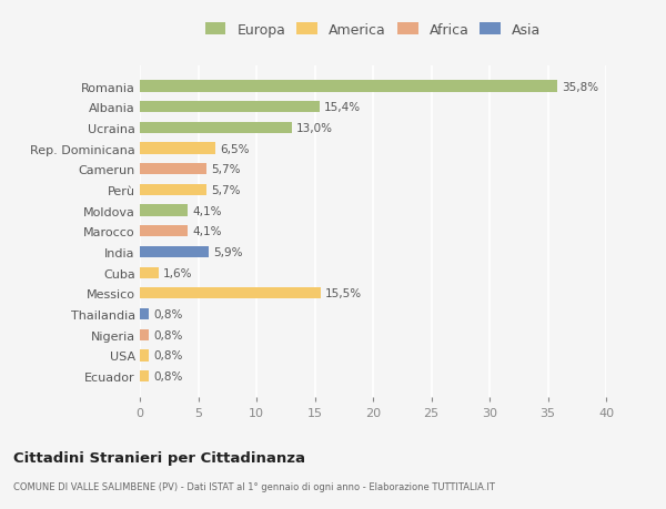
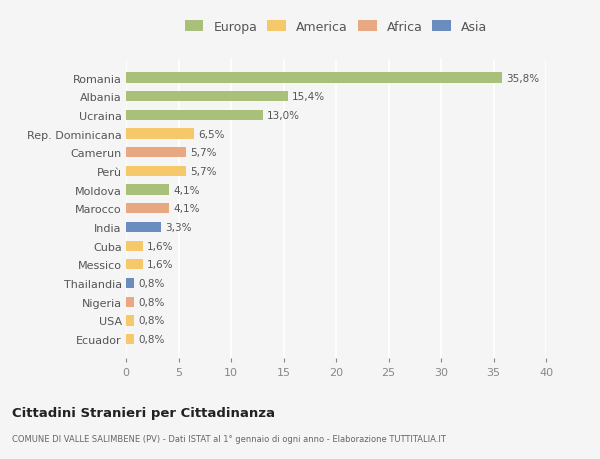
India: 5,9% -> 3,3%
Messico: 15,5% -> 1,6%
